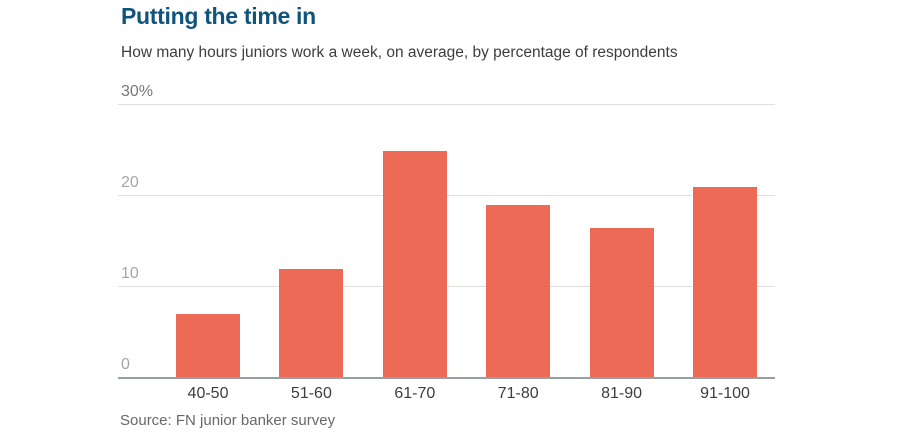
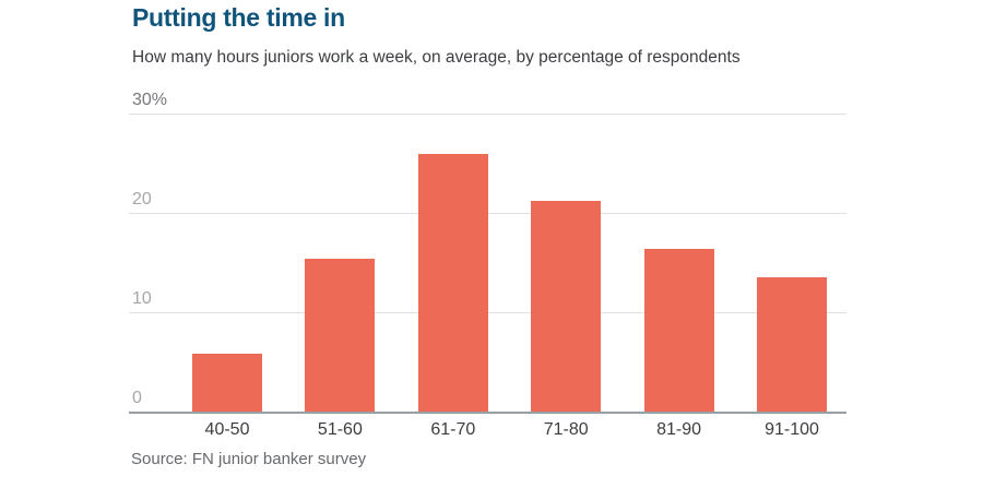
40-50: 7% -> 6%
51-60: 12% -> 16%
61-70: 25% -> 26%
71-80: 19% -> 21%
91-100: 21% -> 14%
